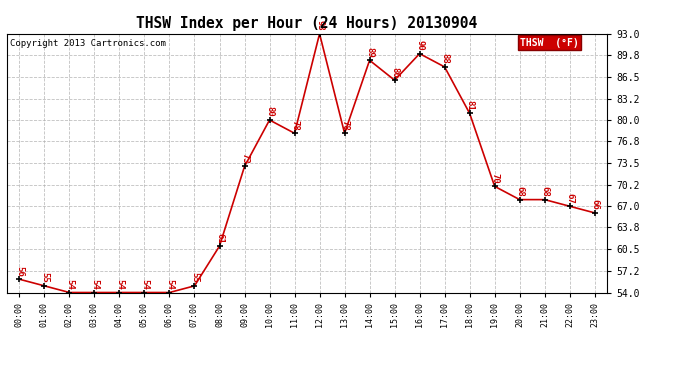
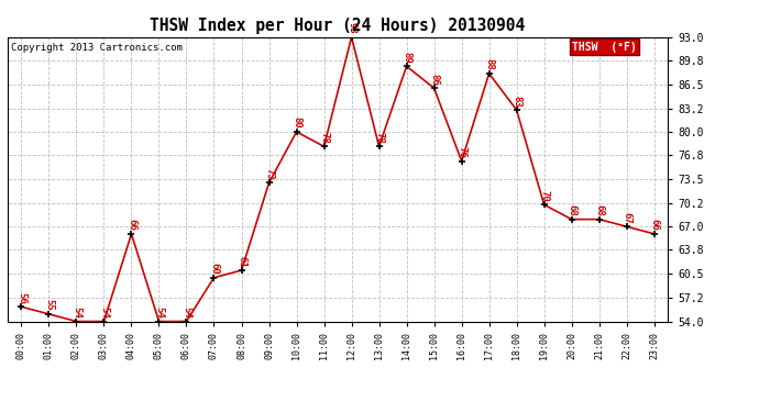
04:00: 54 -> 66
07:00: 55 -> 60
16:00: 90 -> 76
18:00: 81 -> 83
